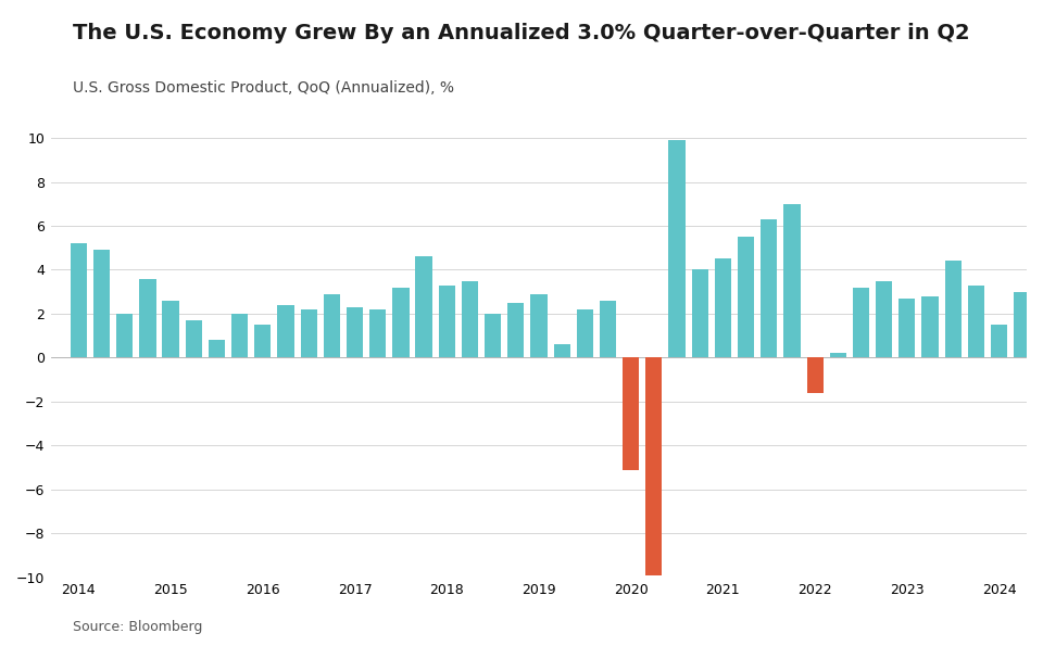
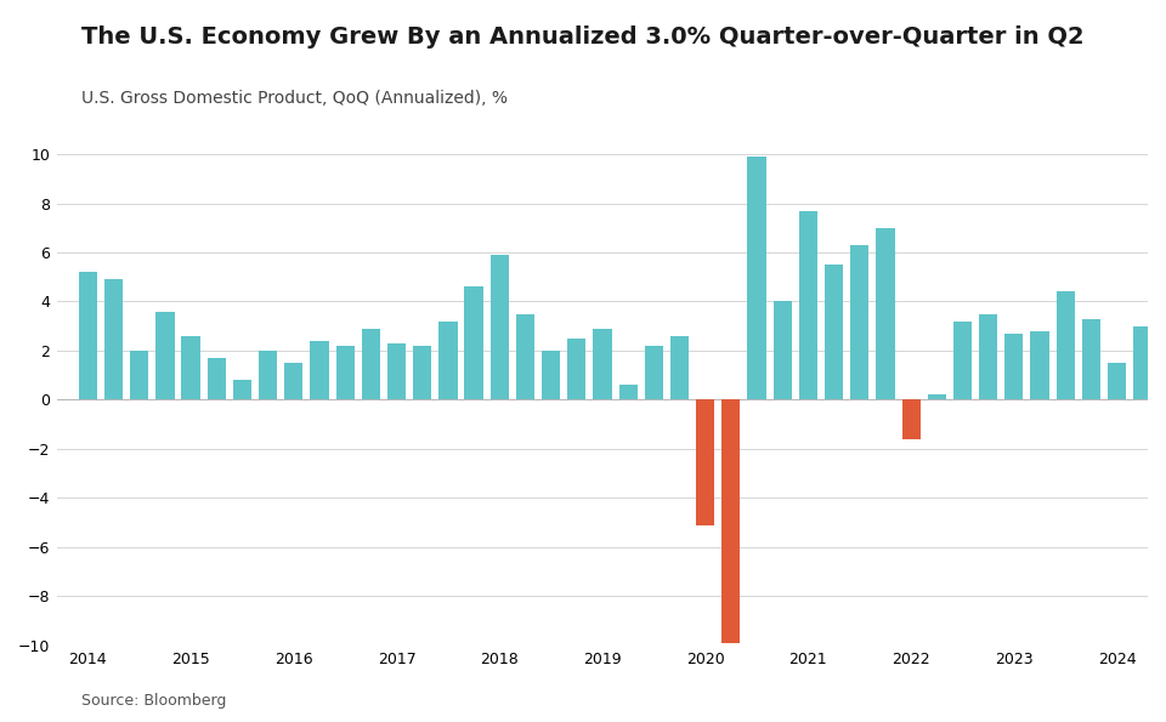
2018: 3.3 -> 5.9
2021: 4.5 -> 7.7
